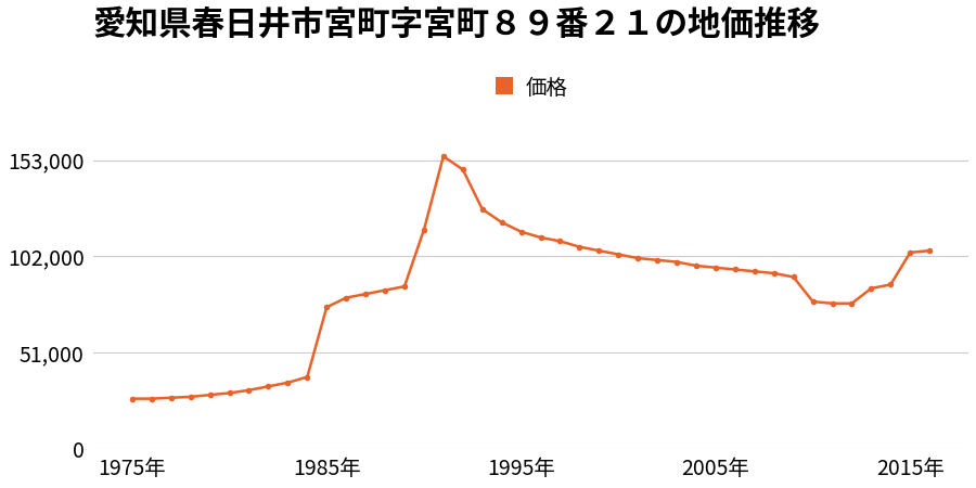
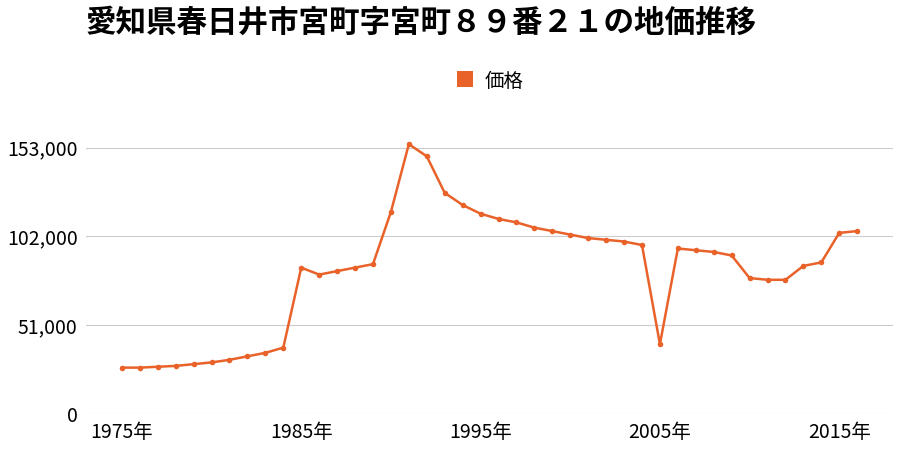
1985年: 75,000 -> 84,000
2005年: 96,000 -> 40,000
